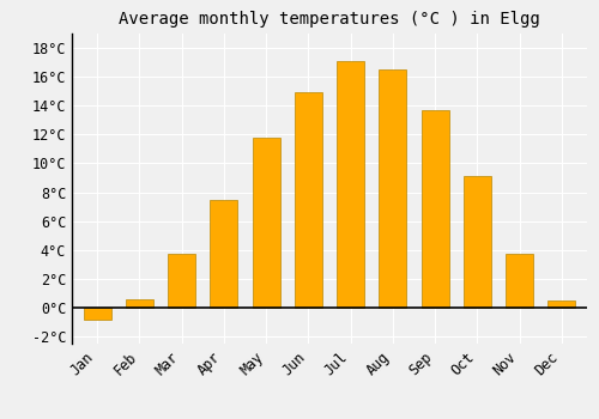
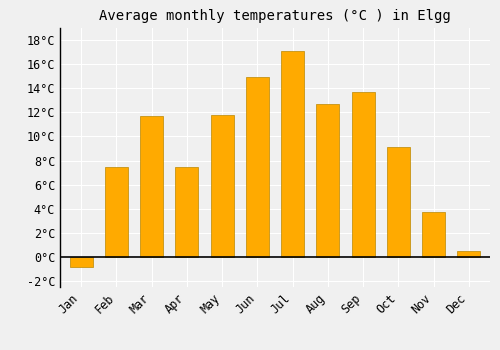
Feb: 0.6°C -> 7.5°C
Mar: 3.7°C -> 11.7°C
Aug: 16.5°C -> 12.7°C
